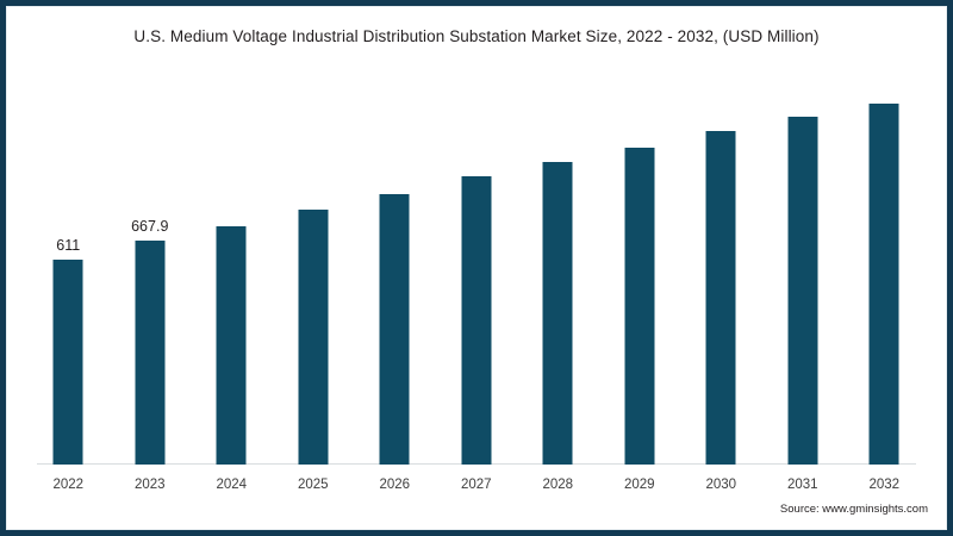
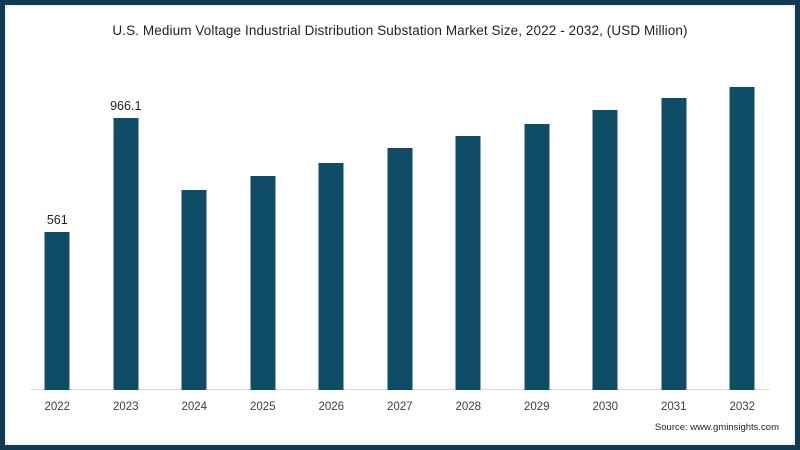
2022: 611 -> 561
2023: 667.9 -> 966.1
